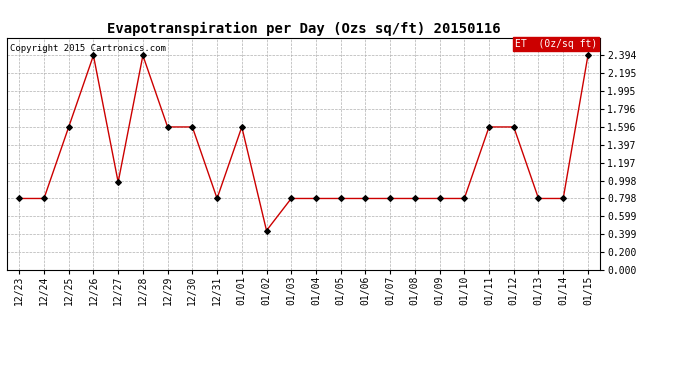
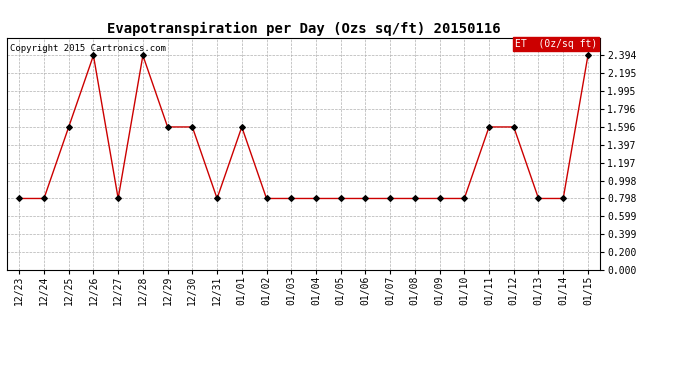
12/27: 0.98 -> 0.80
01/02: 0.44 -> 0.80
